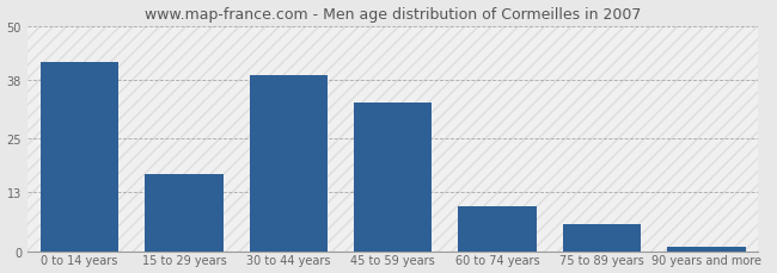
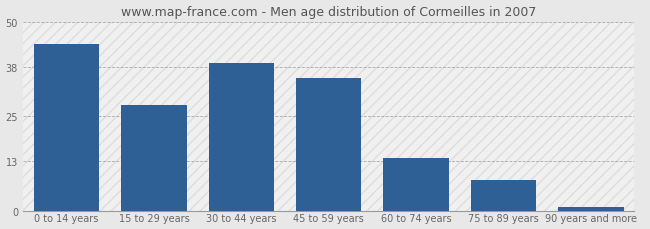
0 to 14 years: 42 -> 44
15 to 29 years: 17 -> 28
45 to 59 years: 33 -> 35
60 to 74 years: 10 -> 14
75 to 89 years: 6 -> 8
